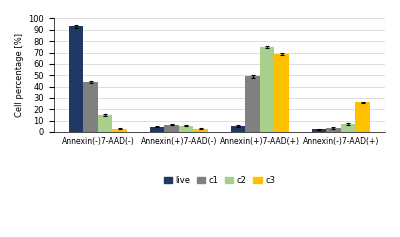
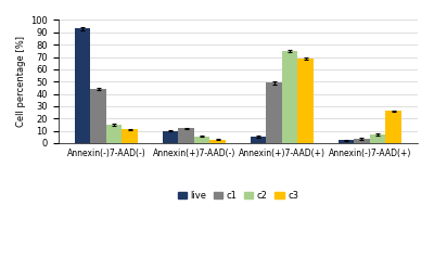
c3/Annexin(-)7-AAD(-): 3 -> 11
live/Annexin(+)7-AAD(-): 4 -> 10
c1/Annexin(+)7-AAD(-): 6 -> 12
